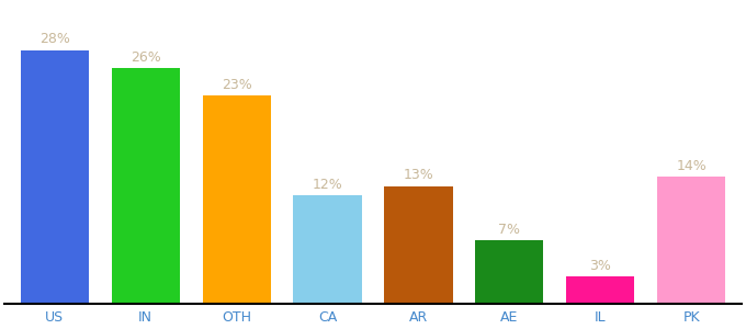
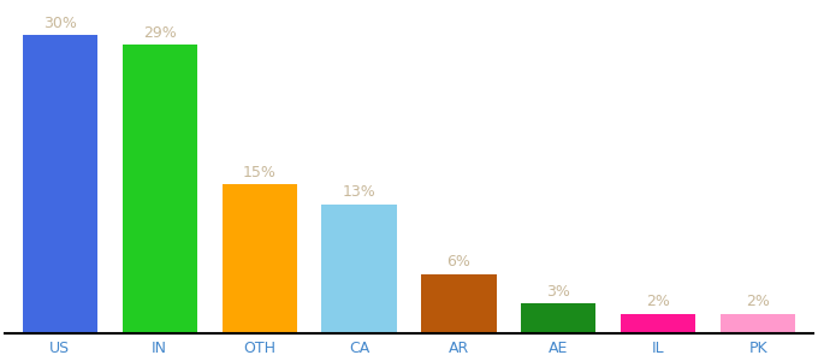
US: 28% -> 30%
IN: 26% -> 29%
OTH: 23% -> 15%
CA: 12% -> 13%
AR: 13% -> 6%
AE: 7% -> 3%
IL: 3% -> 2%
PK: 14% -> 2%
